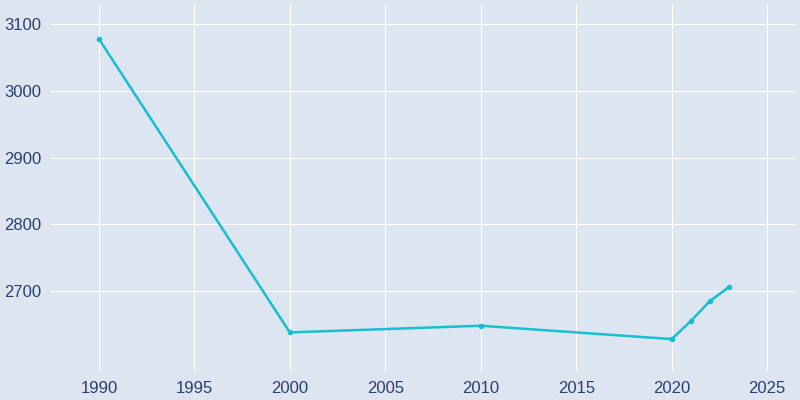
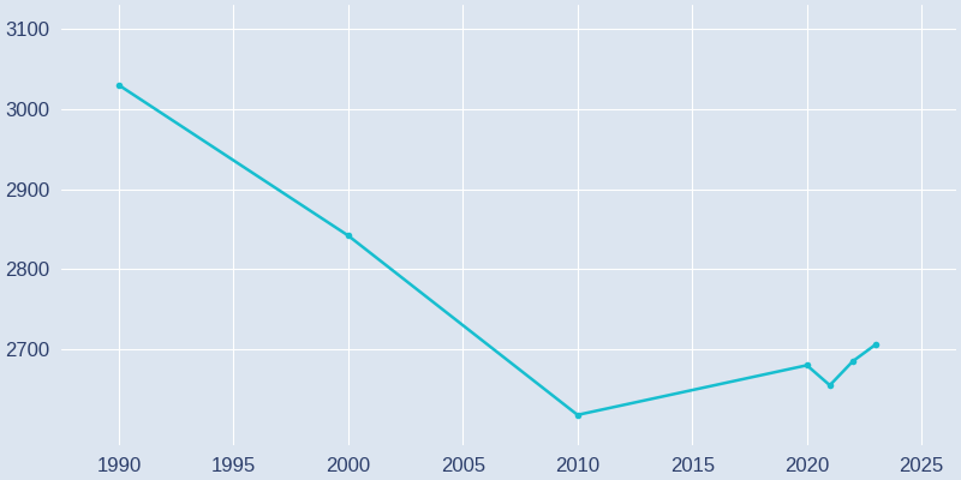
1990: 3078 -> 3030
2000: 2638 -> 2842
2010: 2648 -> 2618
2020: 2628 -> 2680
